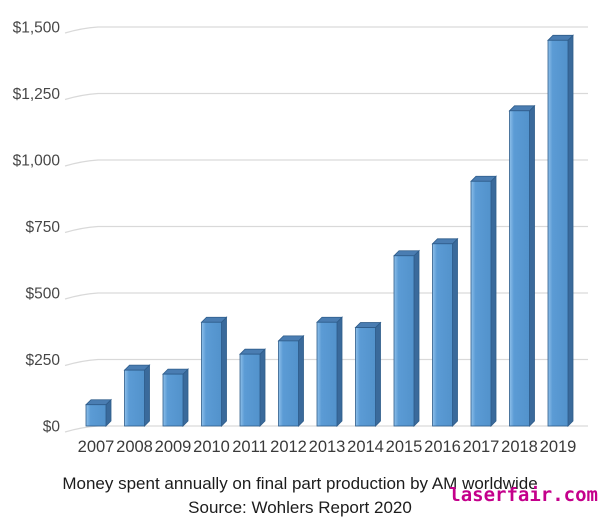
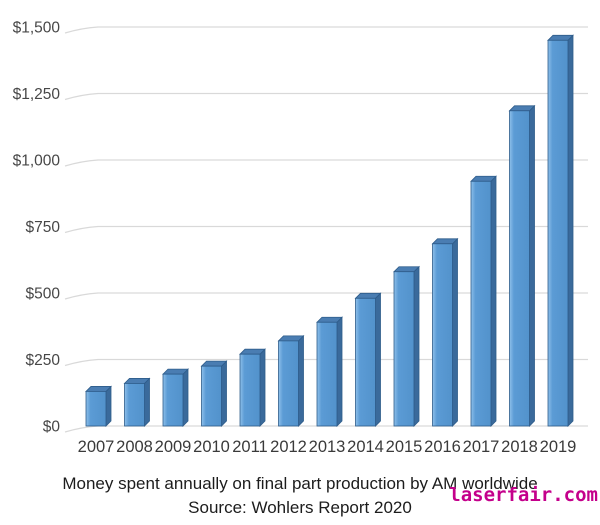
2007: $80 -> $130
2008: $210 -> $160
2010: $390 -> $220
2014: $370 -> $480
2015: $640 -> $580
